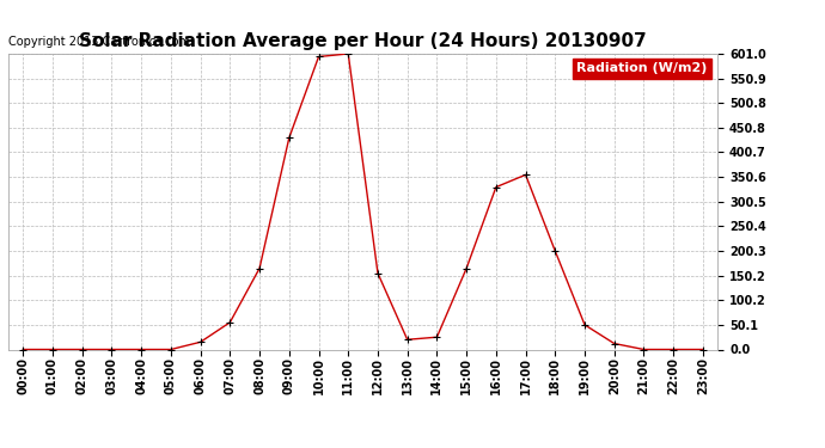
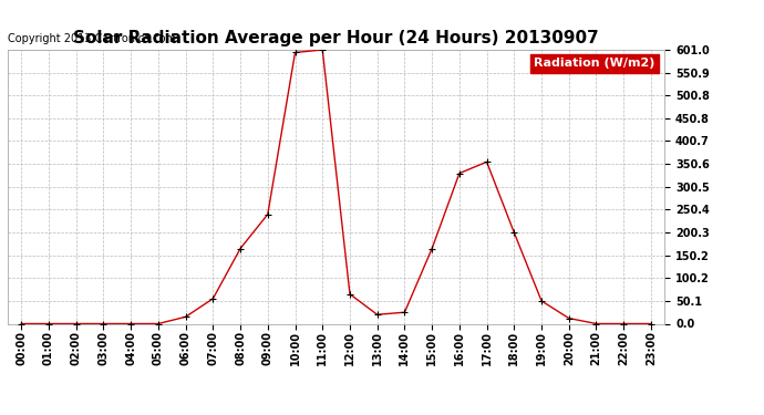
09:00: 430 -> 240
12:00: 155 -> 65
